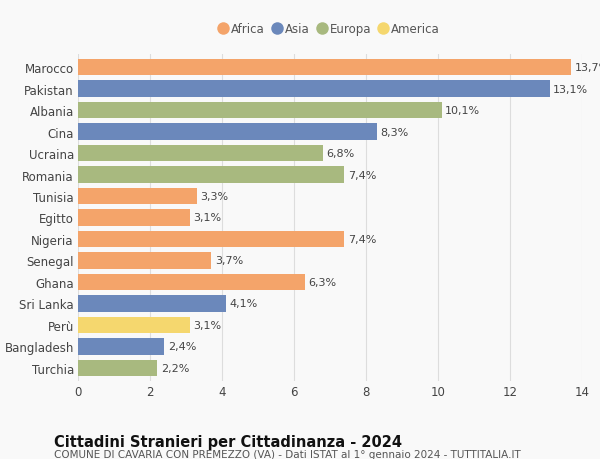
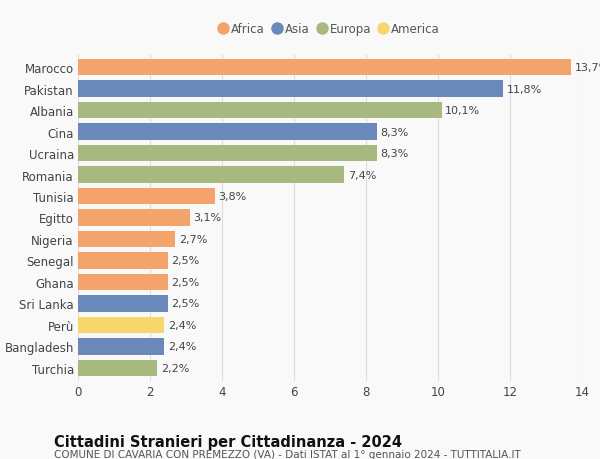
Pakistan: 13,1% -> 11,8%
Ucraina: 6,8% -> 8,3%
Tunisia: 3,3% -> 3,8%
Nigeria: 7,4% -> 2,7%
Senegal: 3,7% -> 2,5%
Ghana: 6,3% -> 2,5%
Sri Lanka: 4,1% -> 2,5%
Perù: 3,1% -> 2,4%
